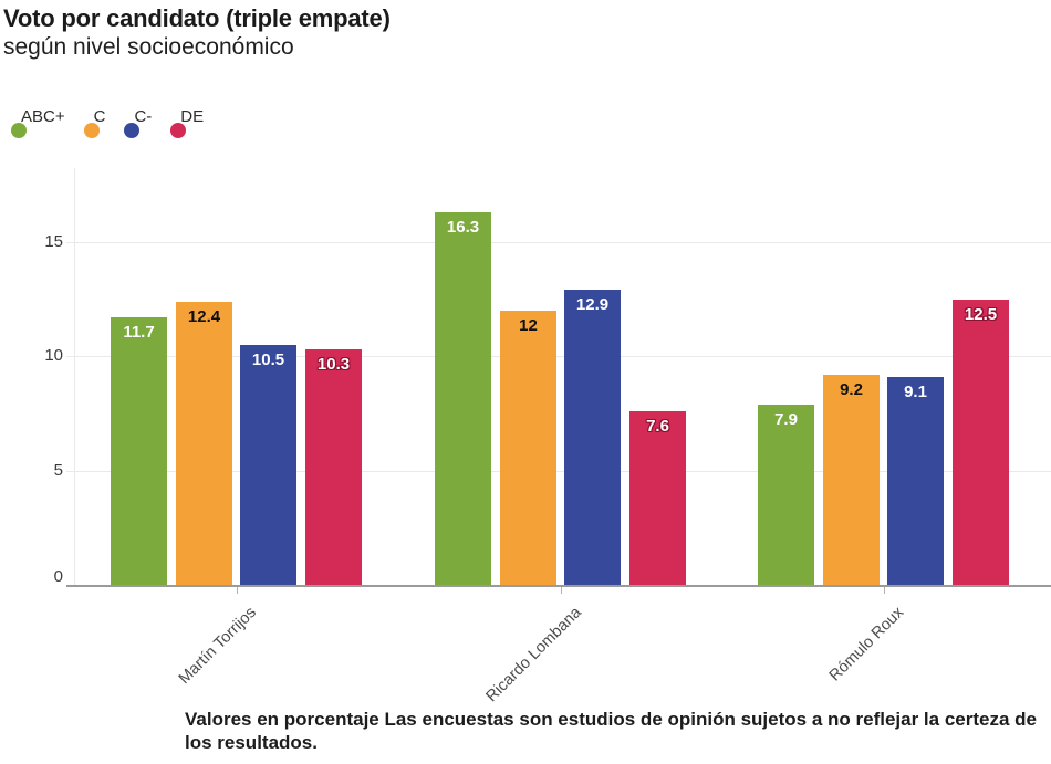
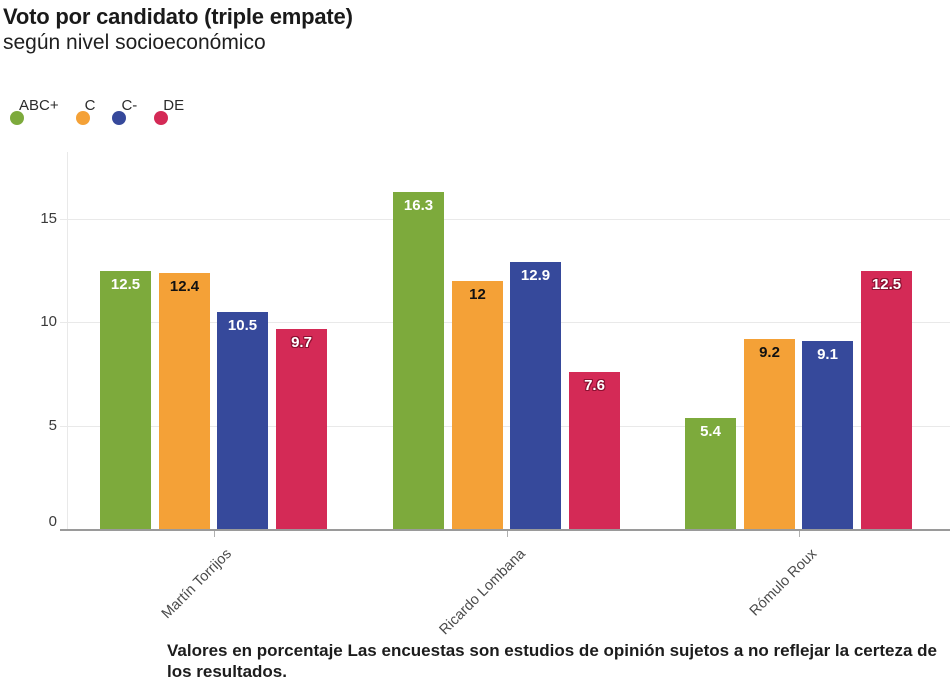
ABC+/Martín Torrijos: 11.7 -> 12.5
DE/Martín Torrijos: 10.3 -> 9.7
ABC+/Rómulo Roux: 7.9 -> 5.4
